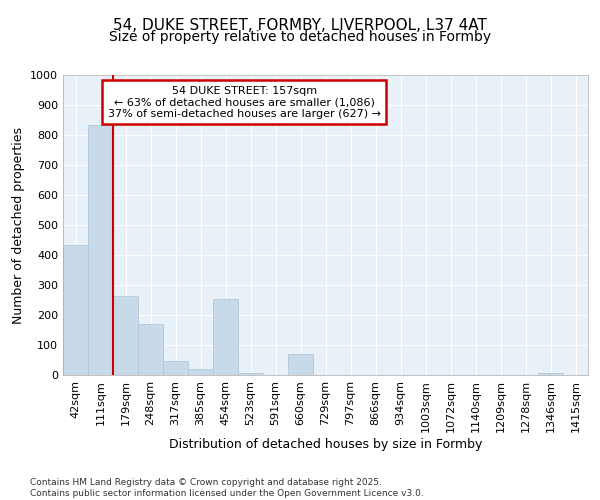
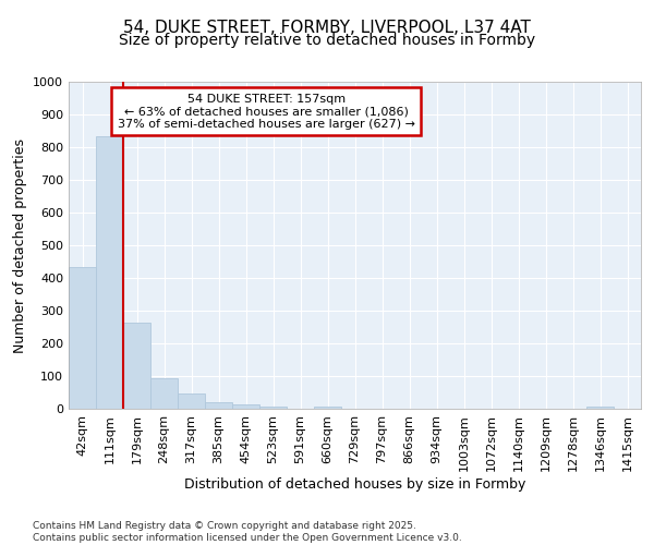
248sqm: 170 -> 92
454sqm: 255 -> 12
660sqm: 70 -> 8
